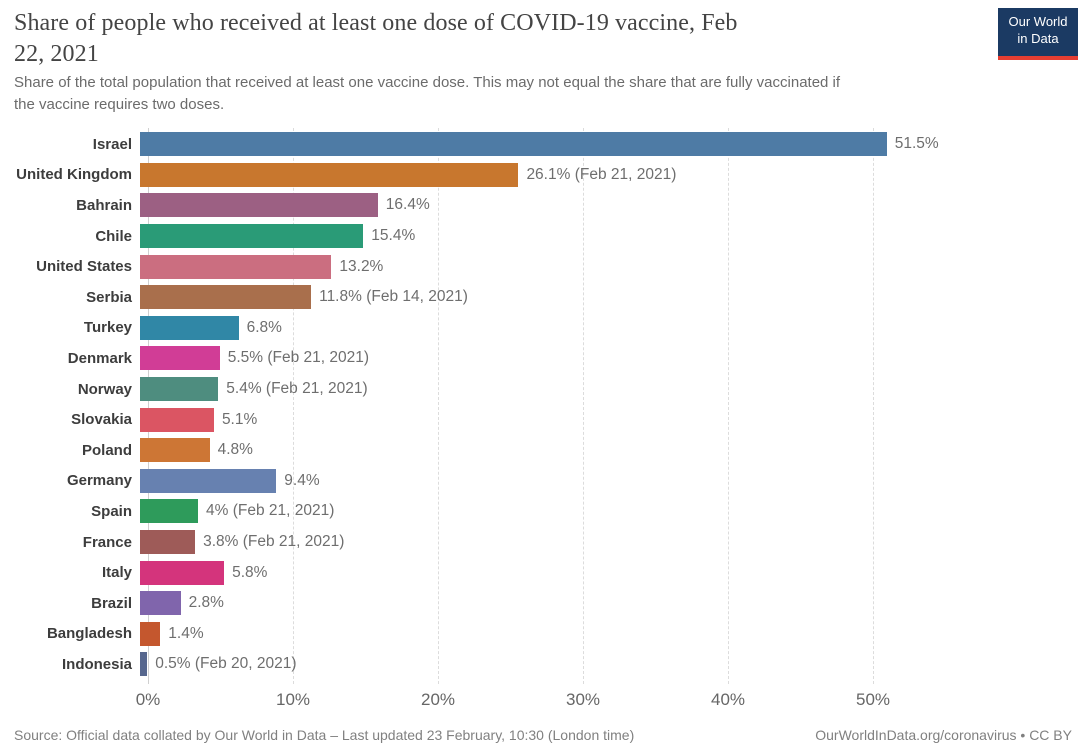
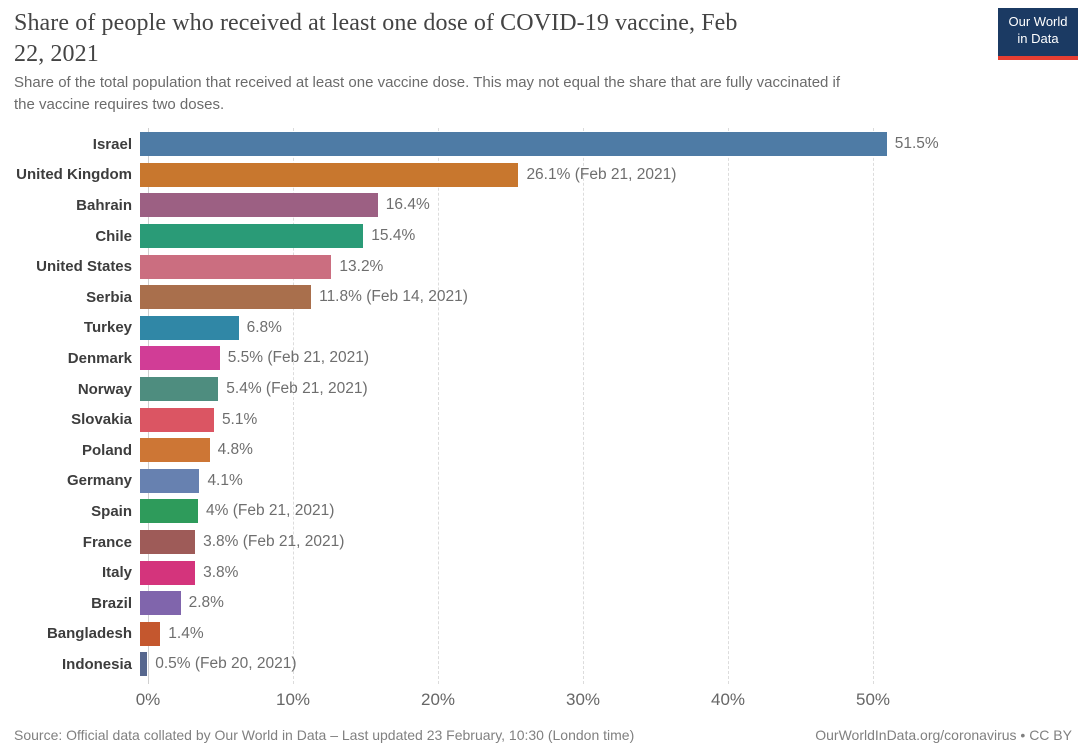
Germany: 9.4% -> 4.1%
Italy: 5.8% -> 3.8%
